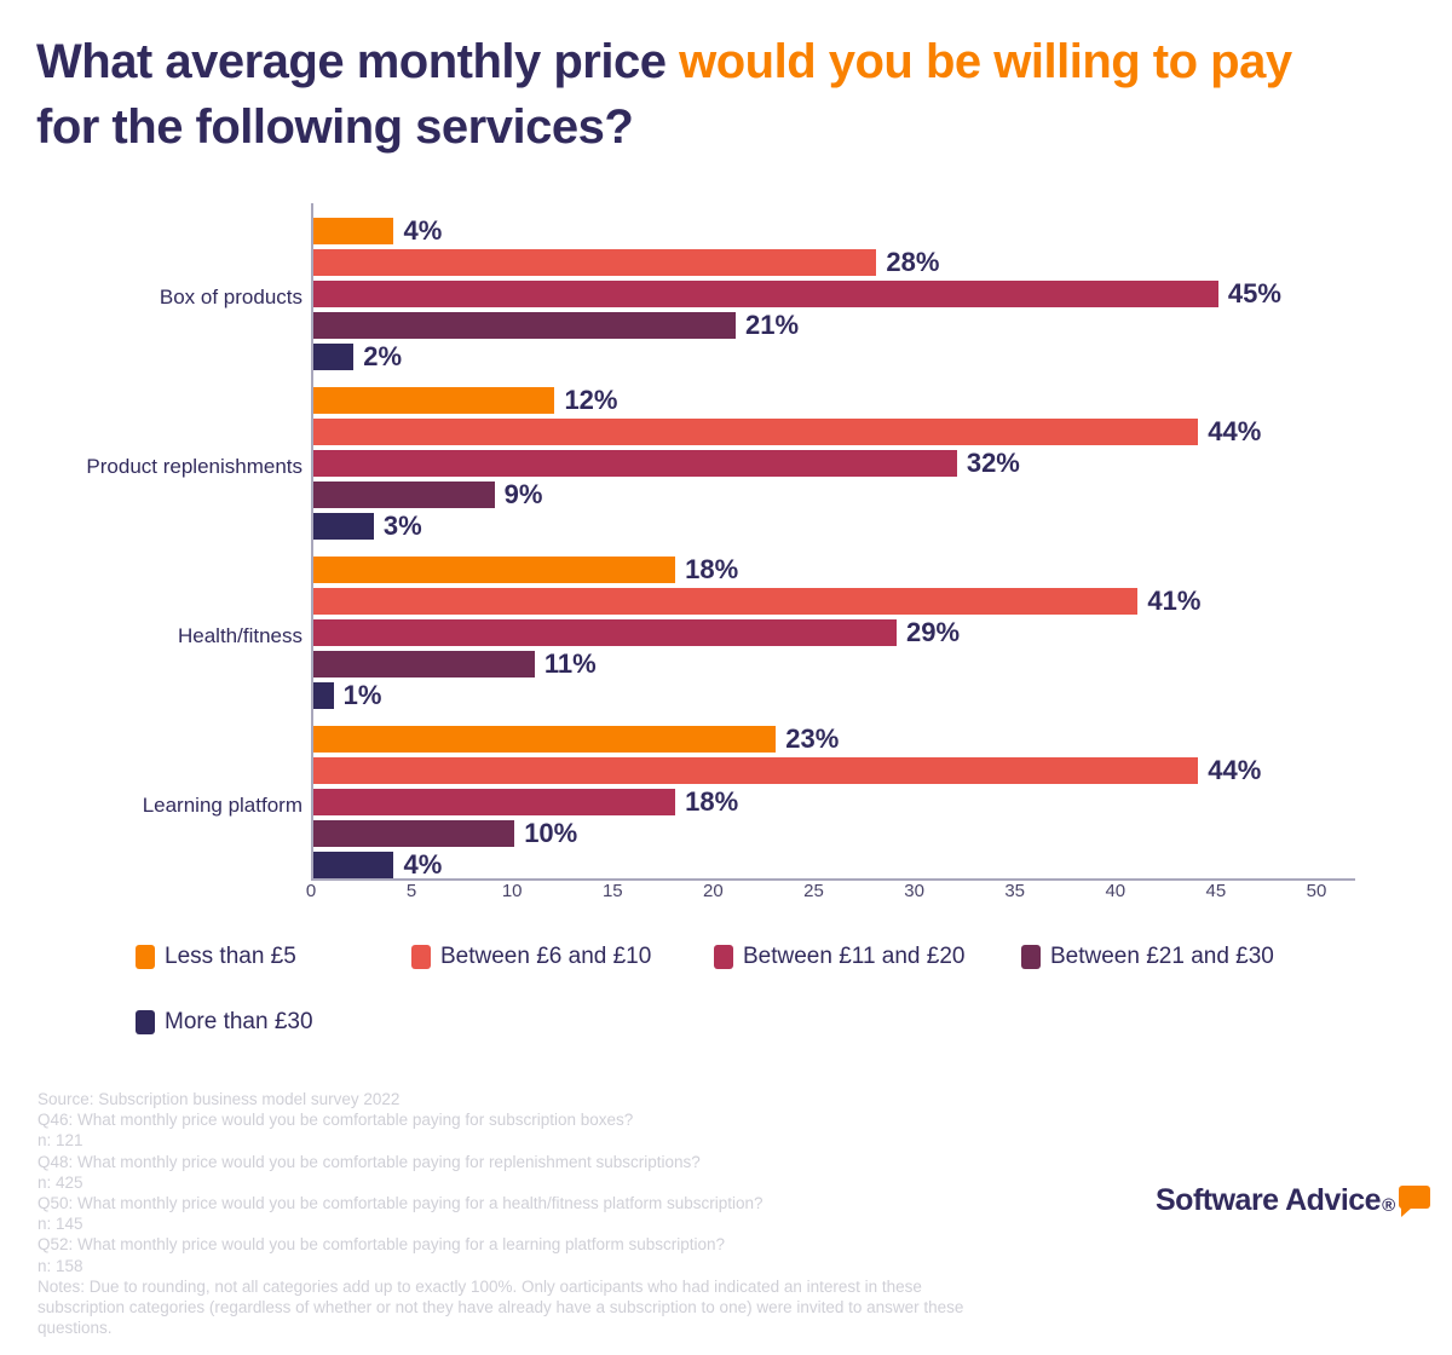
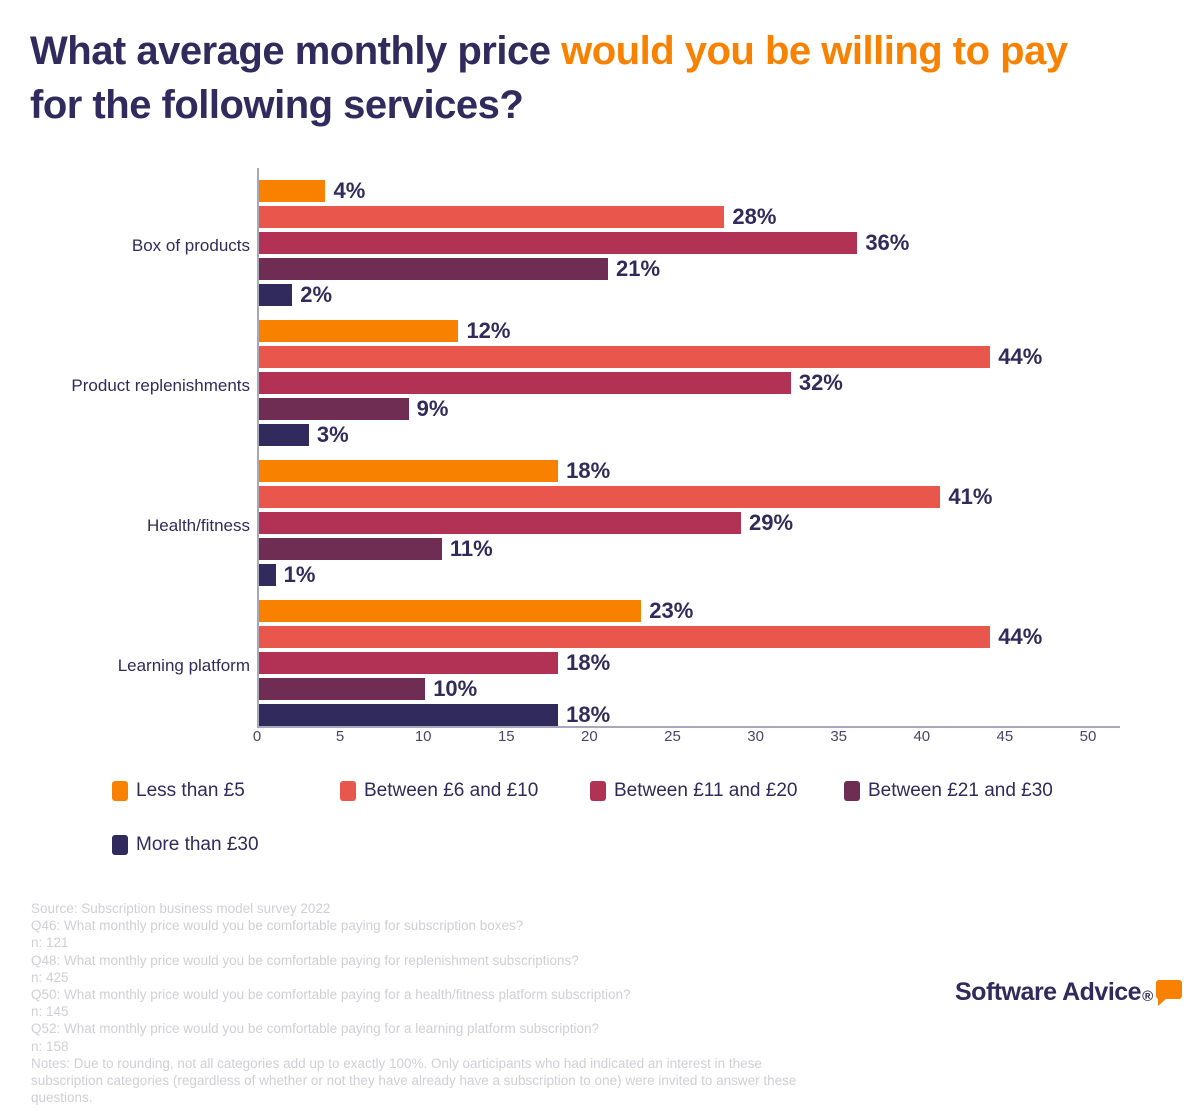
Between £11 and £20/Box of products: 45% -> 36%
More than £30/Learning platform: 4% -> 18%
